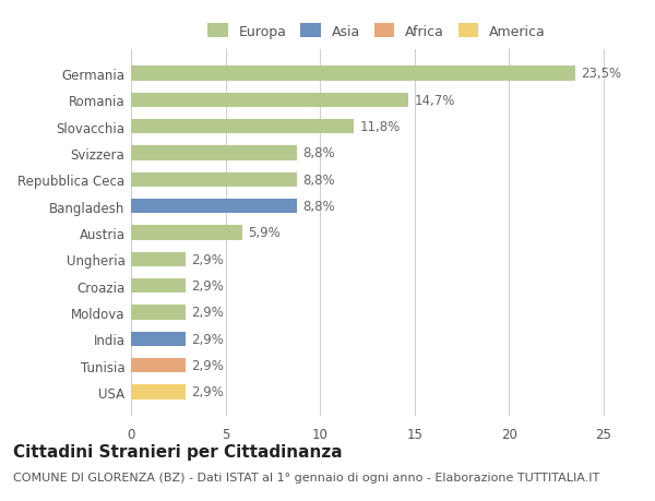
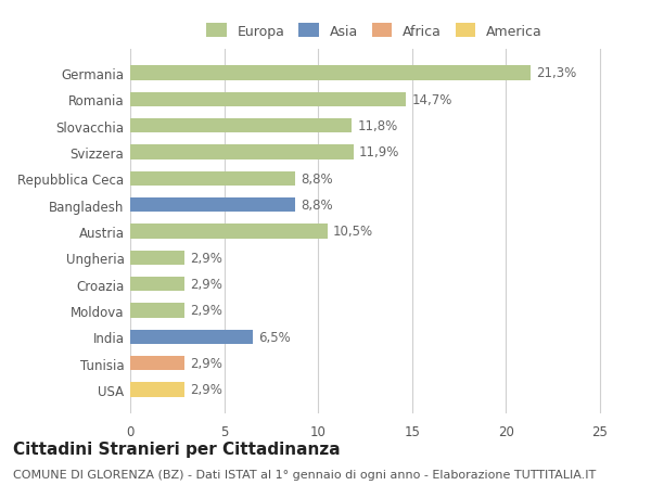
Germania: 23,5% -> 21,3%
Svizzera: 8,8% -> 11,9%
Austria: 5,9% -> 10,5%
India: 2,9% -> 6,5%
